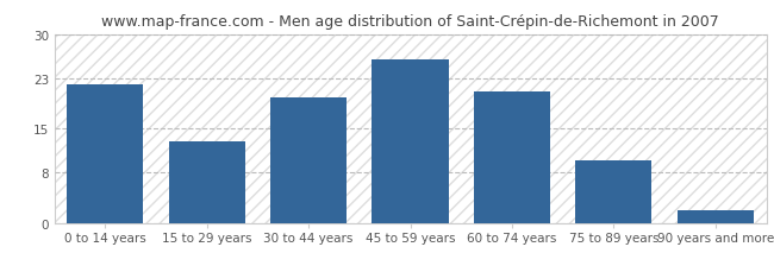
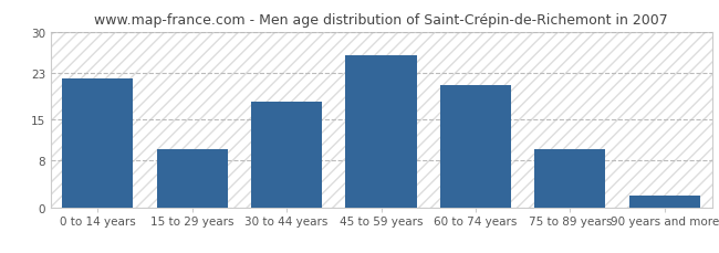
15 to 29 years: 13 -> 10
30 to 44 years: 20 -> 18
